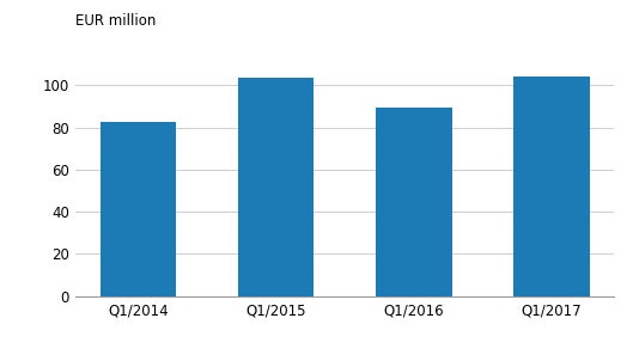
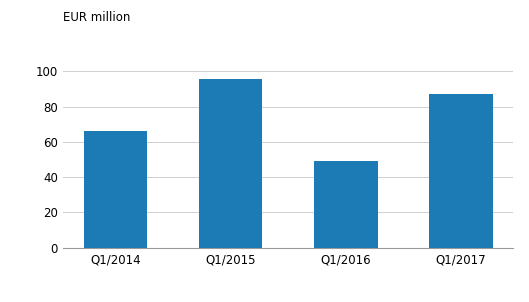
Q1/2014: 82 -> 66
Q1/2015: 104 -> 96
Q1/2016: 90 -> 49
Q1/2017: 104 -> 87
